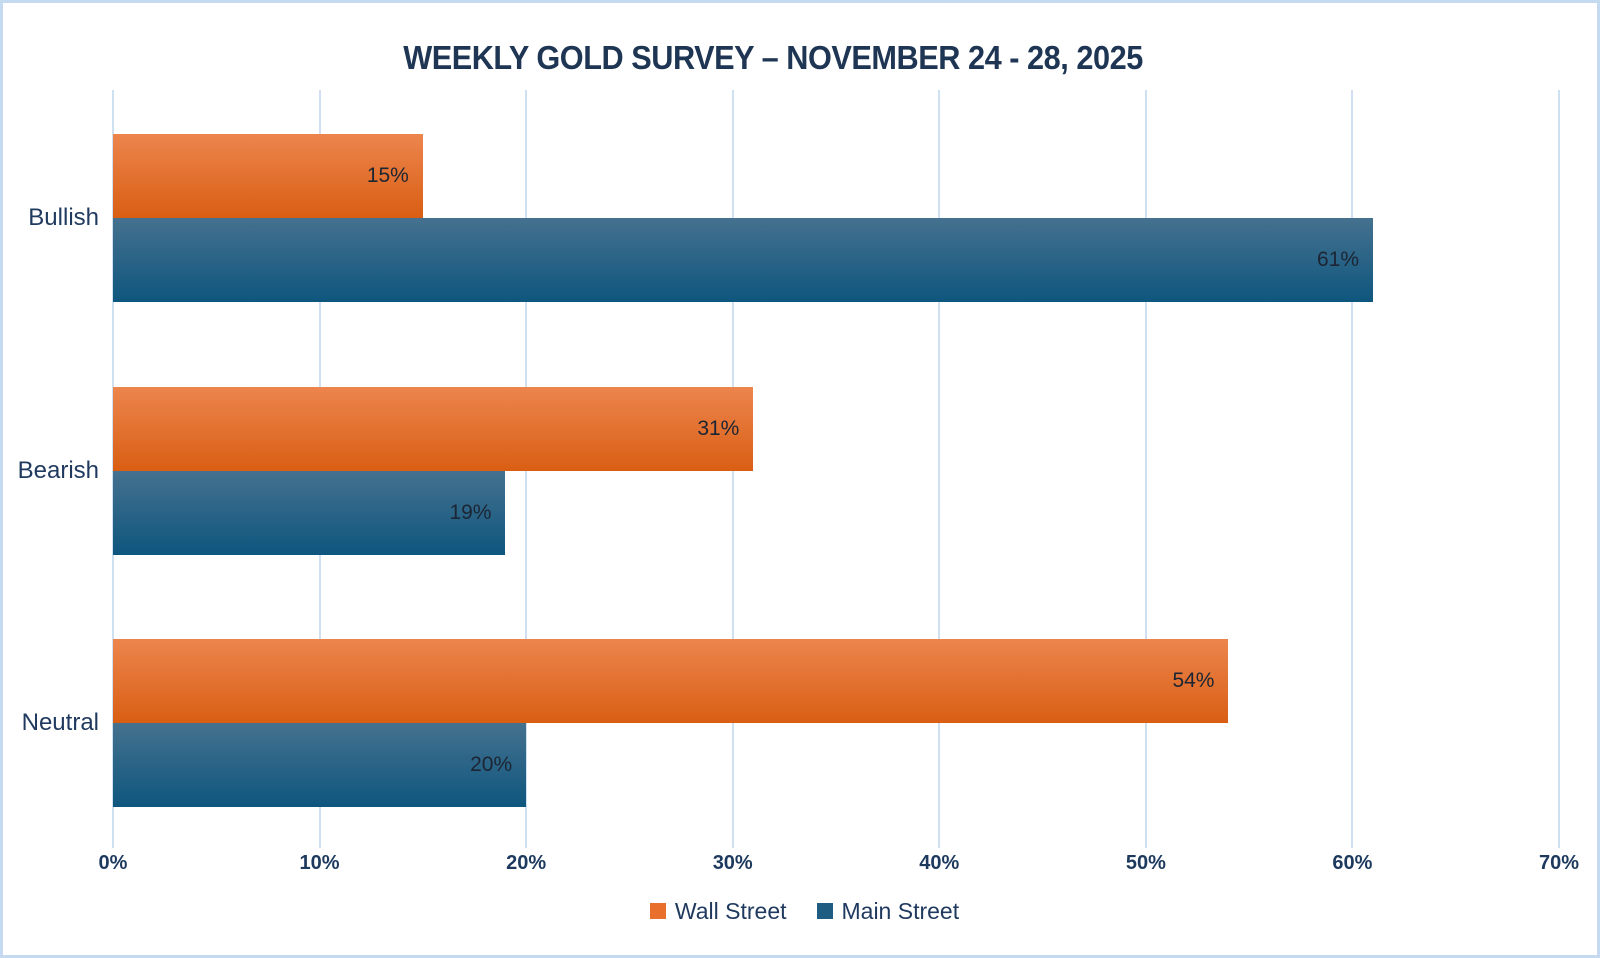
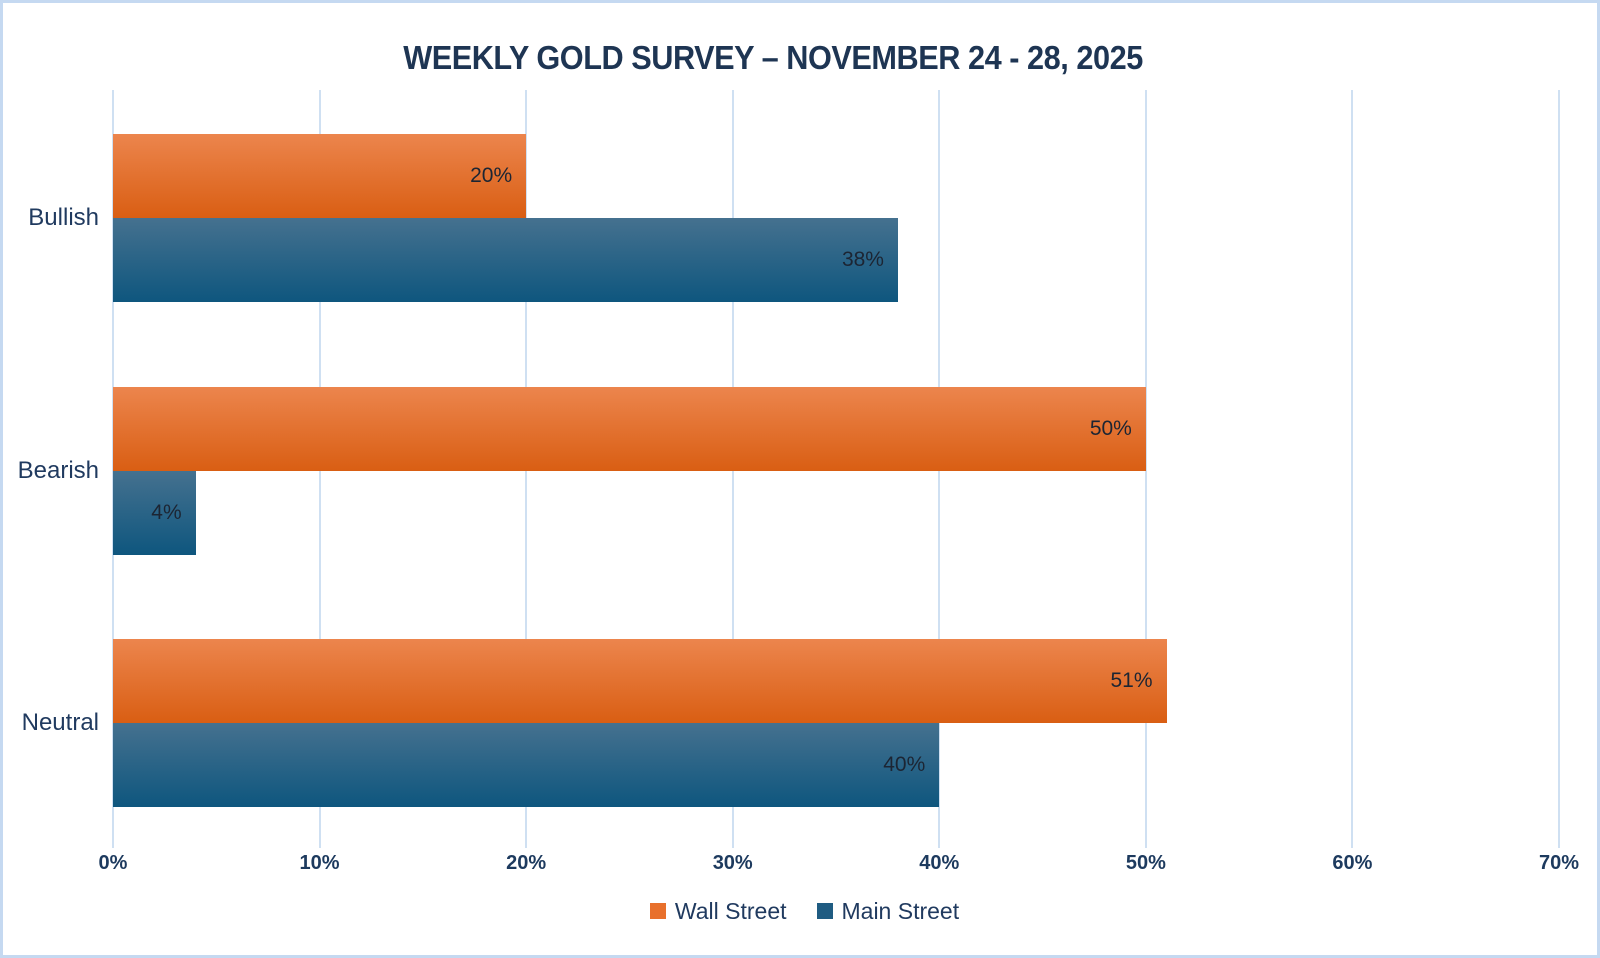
Wall Street/Bullish: 15% -> 20%
Main Street/Bullish: 61% -> 38%
Wall Street/Bearish: 31% -> 50%
Main Street/Bearish: 19% -> 4%
Wall Street/Neutral: 54% -> 51%
Main Street/Neutral: 20% -> 40%
